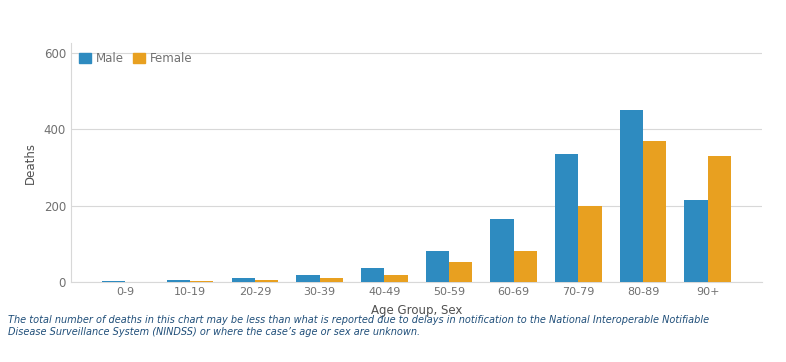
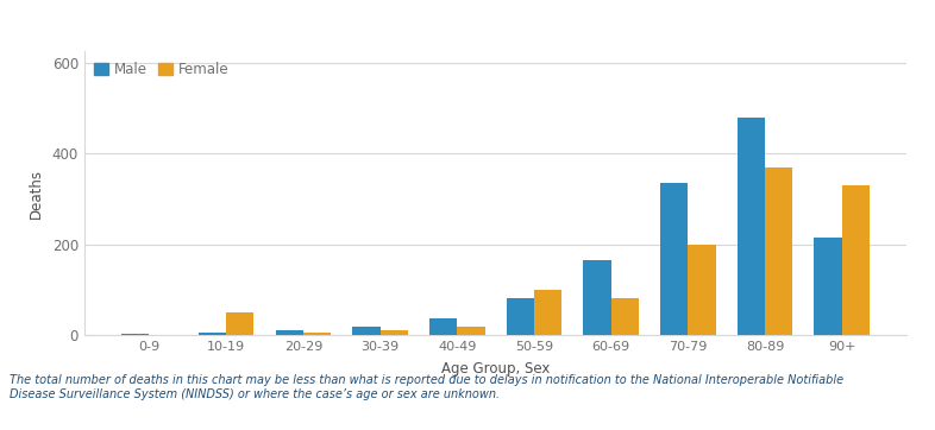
Female/10-19: 4 -> 50
Female/50-59: 52 -> 100
Male/80-89: 450 -> 480
